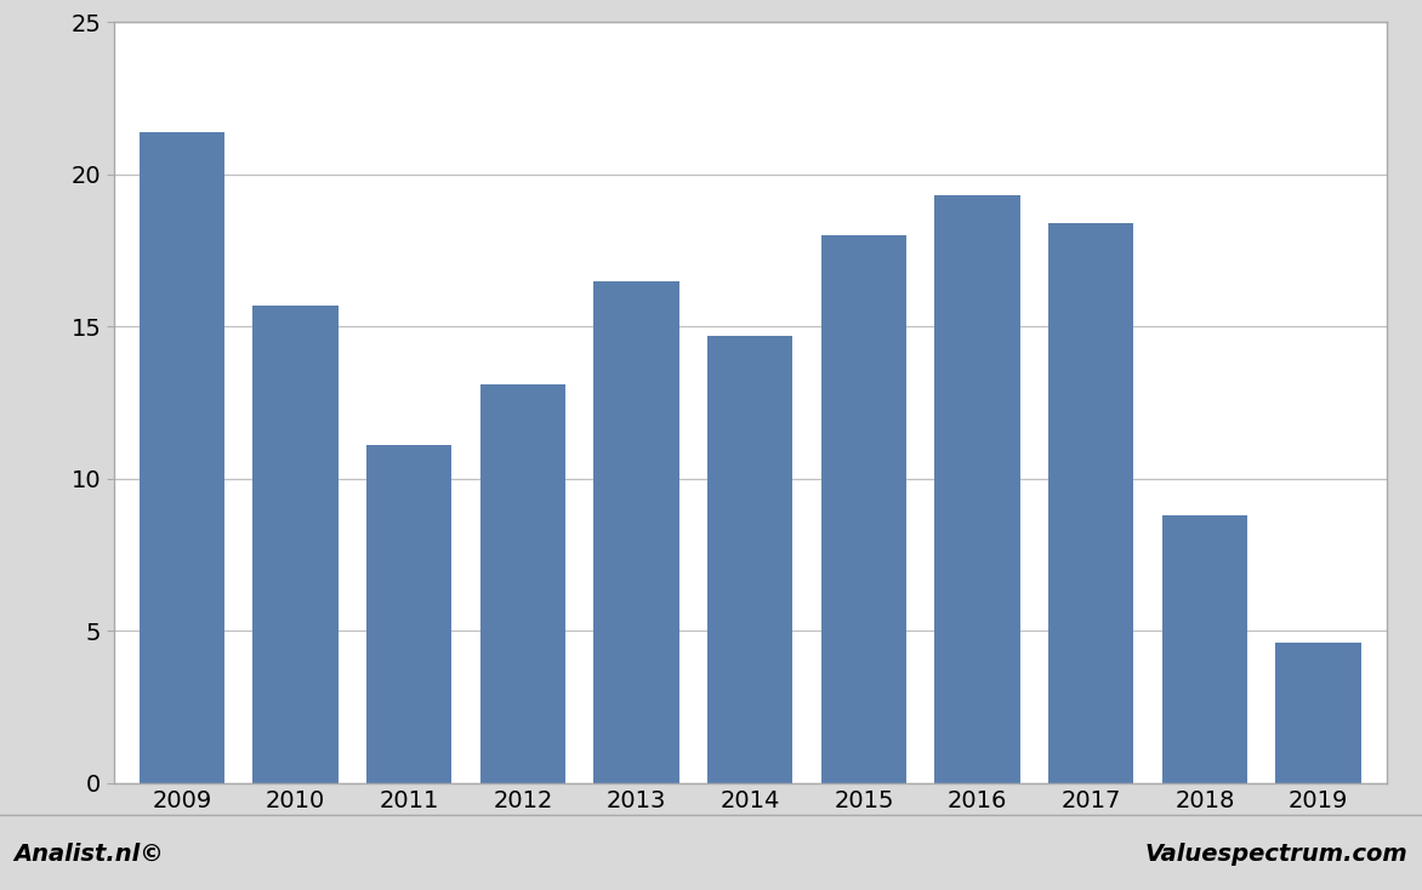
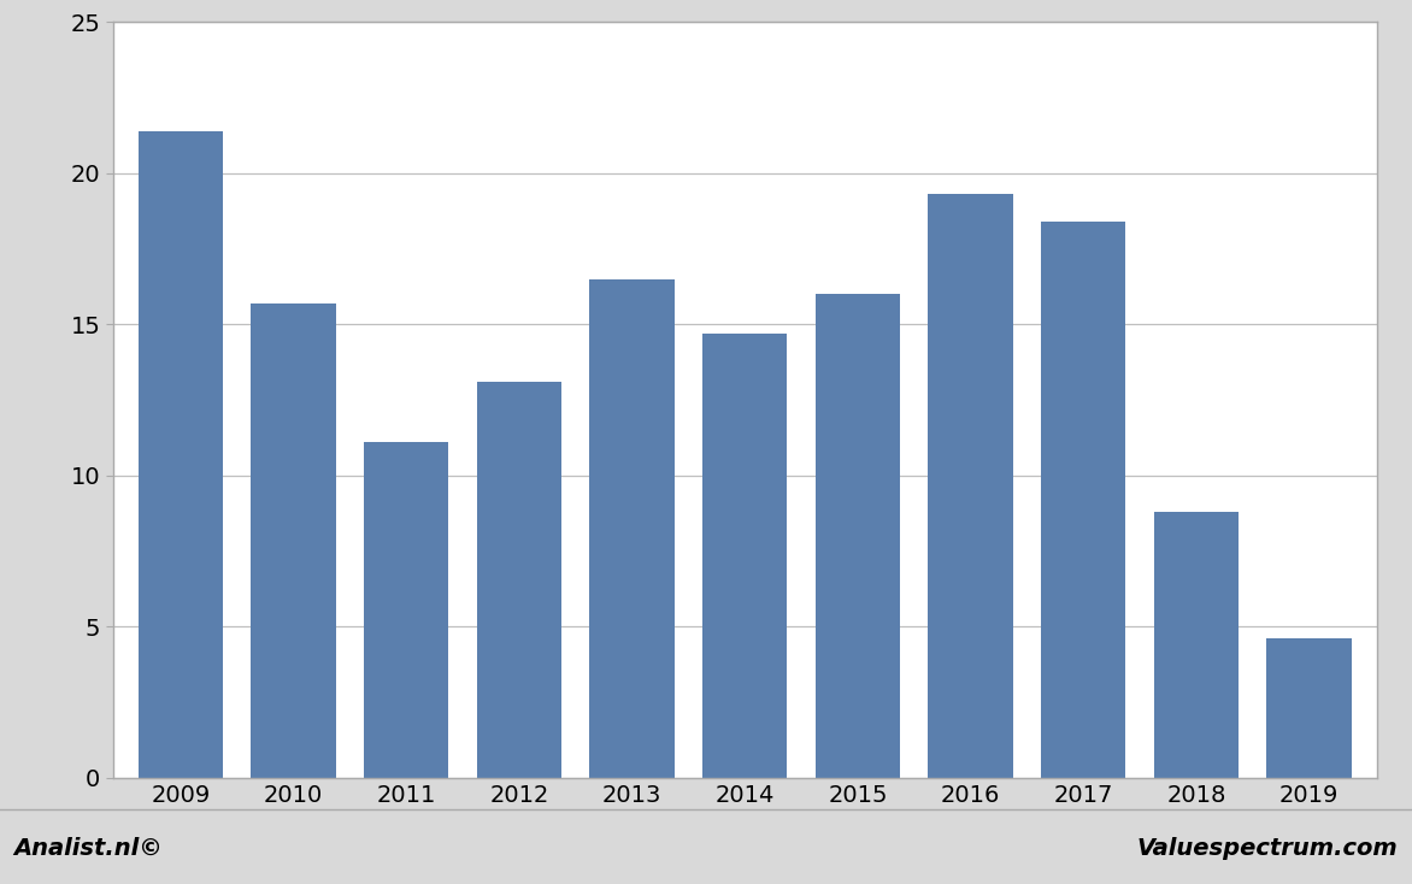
2015: 18.0 -> 16.0
